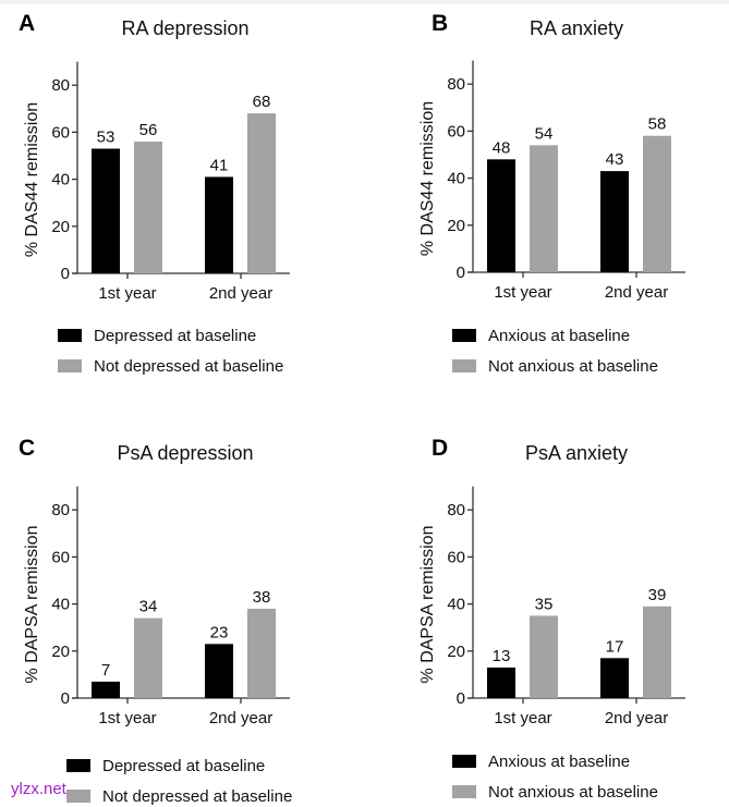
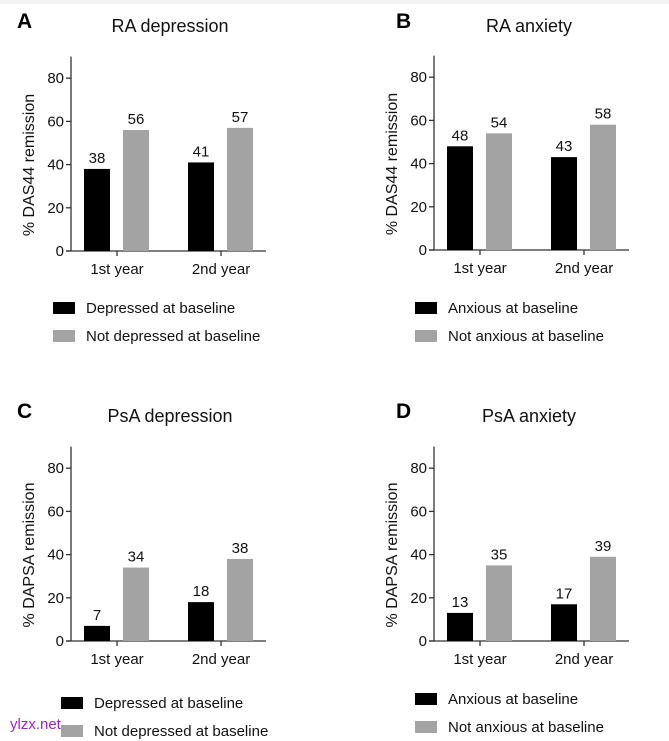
RA depression/Depressed at baseline/1st year: 53 -> 38
RA depression/Not depressed at baseline/2nd year: 68 -> 57
PsA depression/Depressed at baseline/2nd year: 23 -> 18
